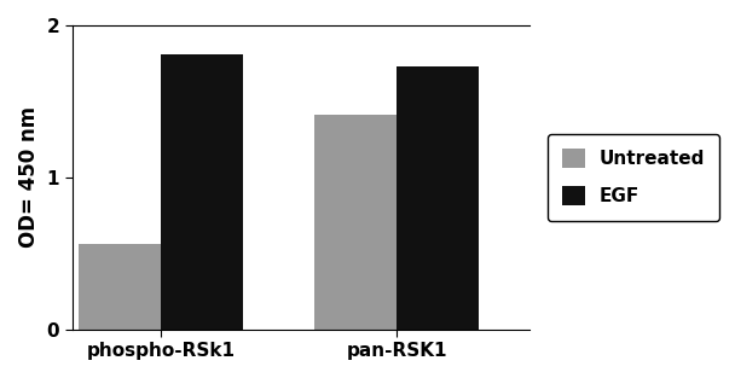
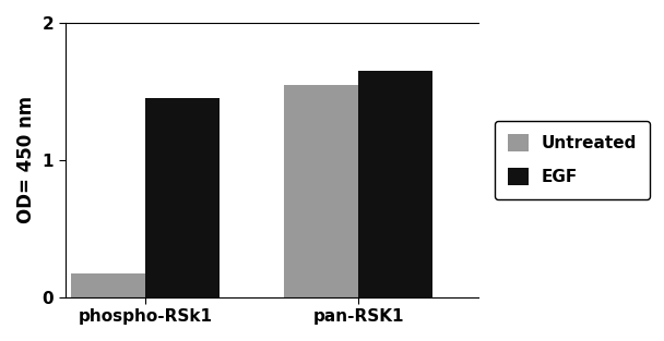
Untreated/phospho-RSk1: 0.56 -> 0.17
EGF/phospho-RSk1: 1.81 -> 1.45
Untreated/pan-RSK1: 1.41 -> 1.55
EGF/pan-RSK1: 1.73 -> 1.65
